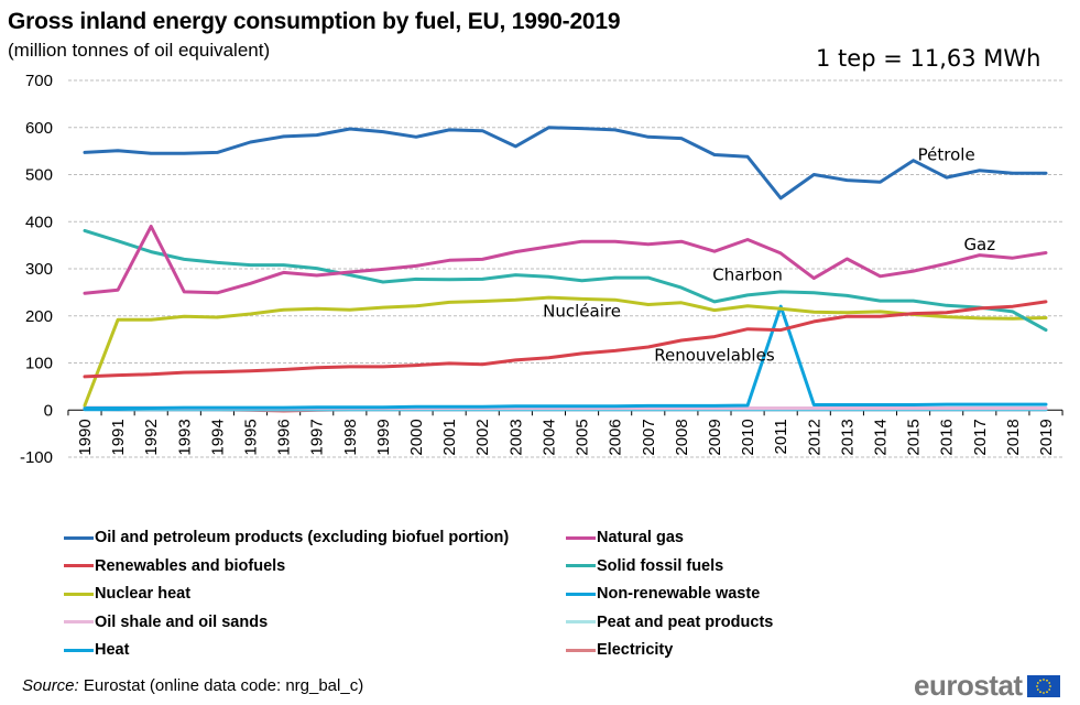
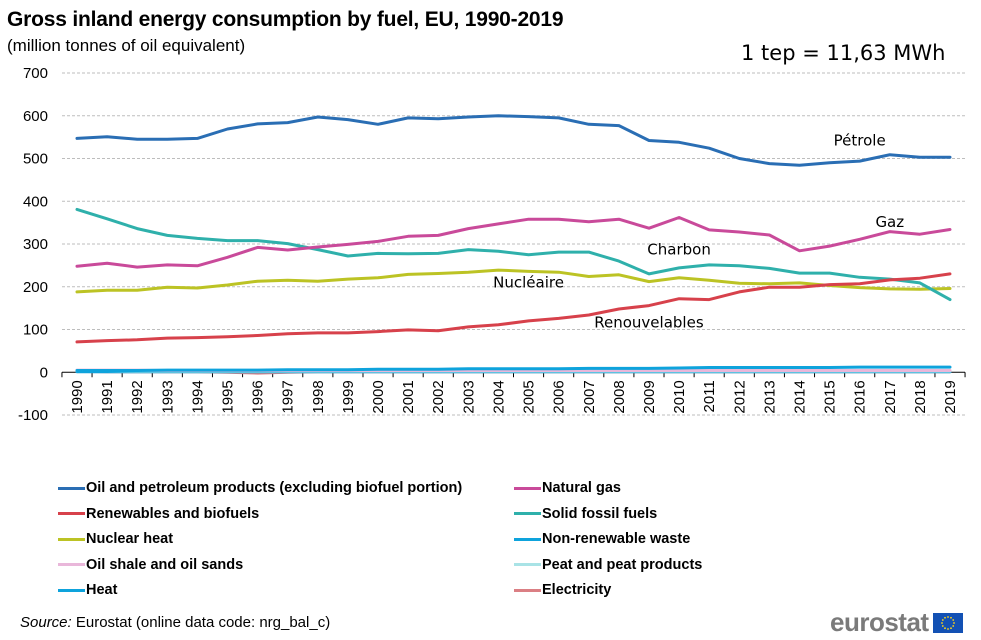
Nuclear heat/1990: 10 -> 190
Natural gas/1992: 390 -> 250
Oil and petroleum products (excluding biofuel portion)/2003: 560 -> 600
Oil and petroleum products (excluding biofuel portion)/2011: 450 -> 520
Non-renewable waste/2011: 220 -> 10
Natural gas/2012: 280 -> 330
Oil and petroleum products (excluding biofuel portion)/2015: 530 -> 490
